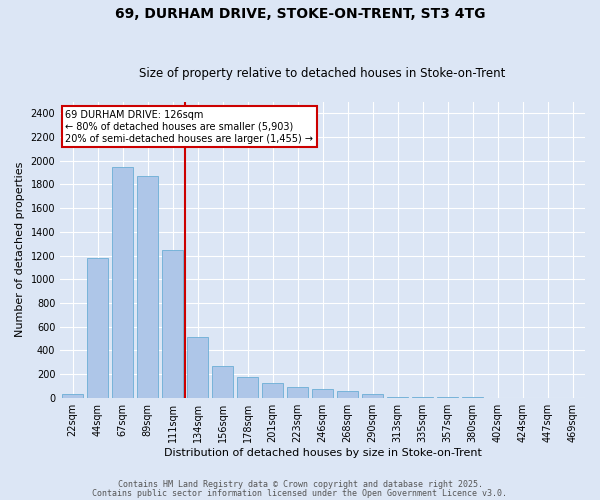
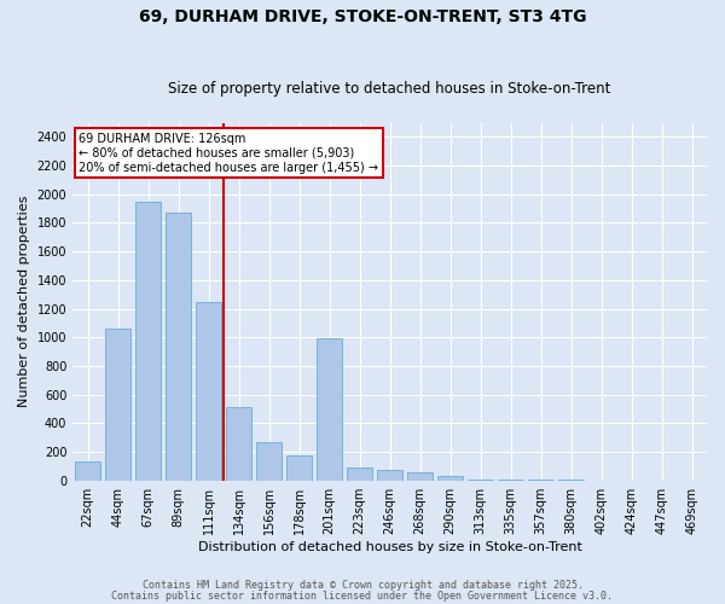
22sqm: 30 -> 130
44sqm: 1180 -> 1060
201sqm: 120 -> 990
